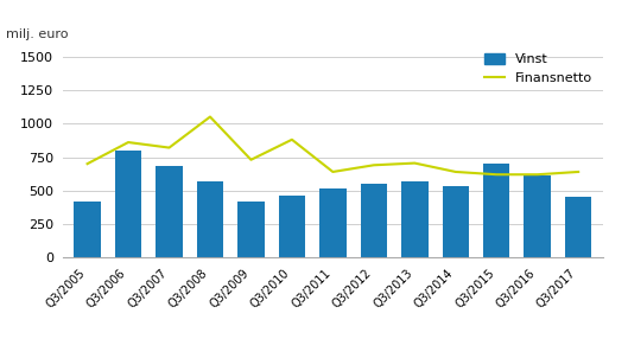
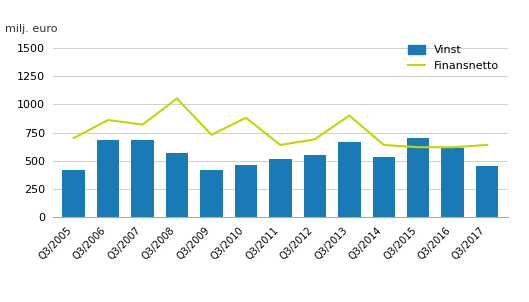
Vinst/Q3/2006: 800 -> 680
Vinst/Q3/2013: 560 -> 670
Finansnetto/Q3/2013: 700 -> 900
